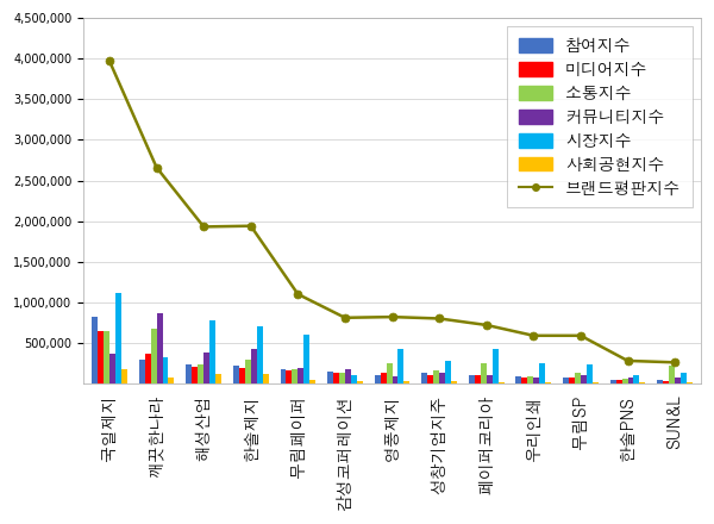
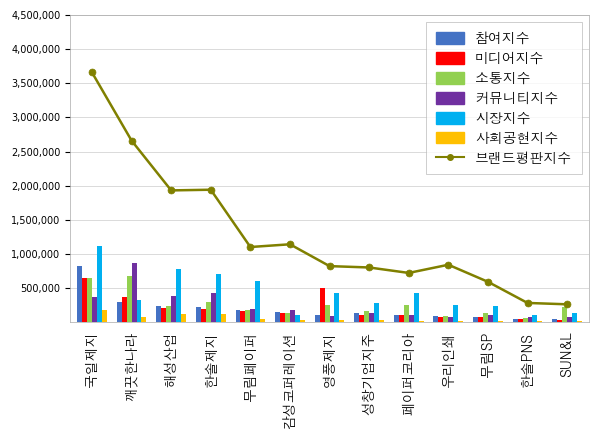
브랜드평판지수/국일제지: 3,970,000 -> 3,660,000
브랜드평판지수/감성코퍼레이션: 810,000 -> 1,140,000
미디어지수/영풍제지: 130,000 -> 500,000
브랜드평판지수/우리인쇄: 590,000 -> 840,000
